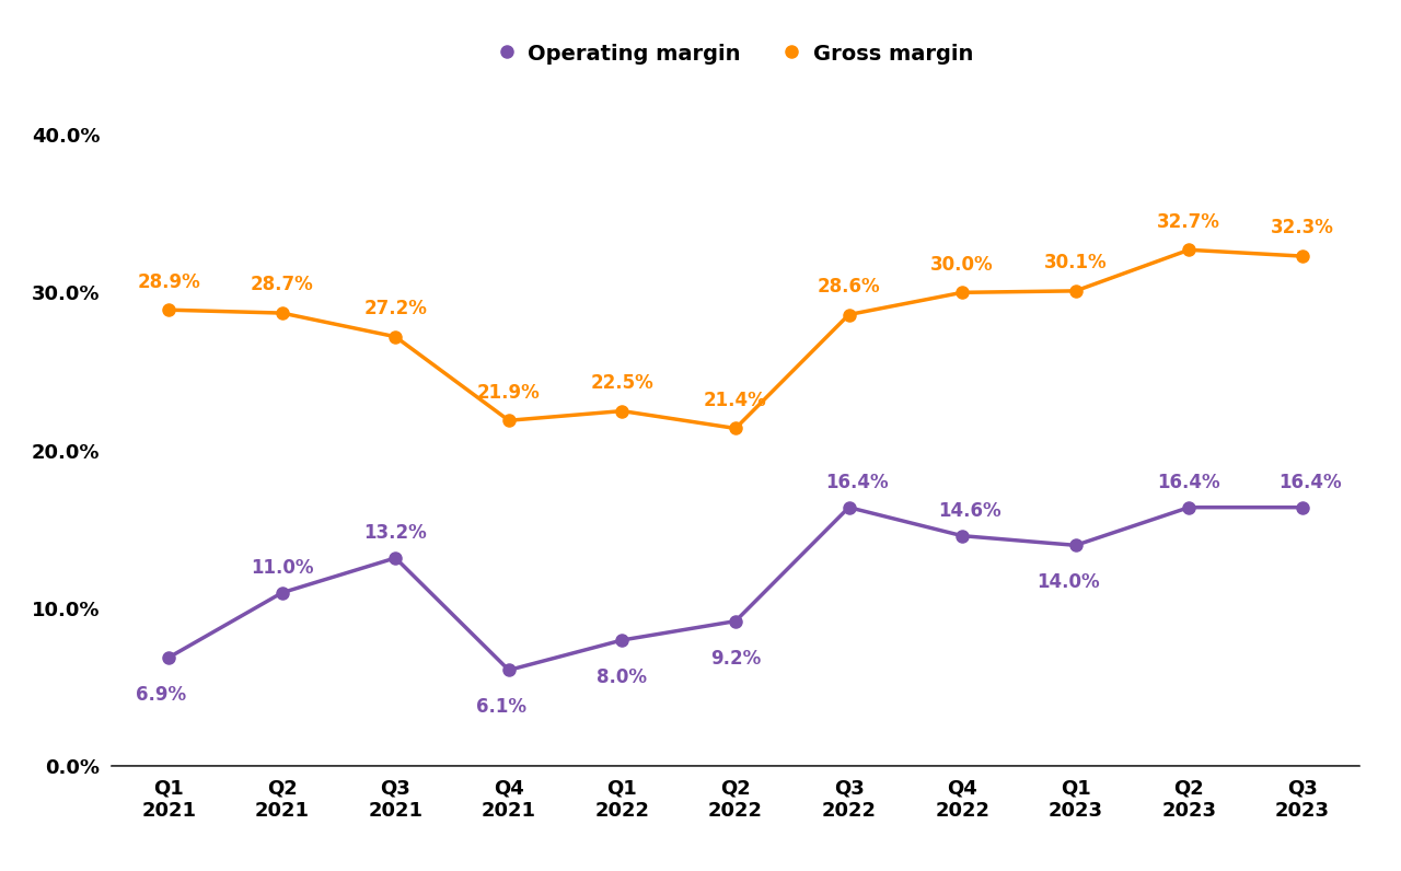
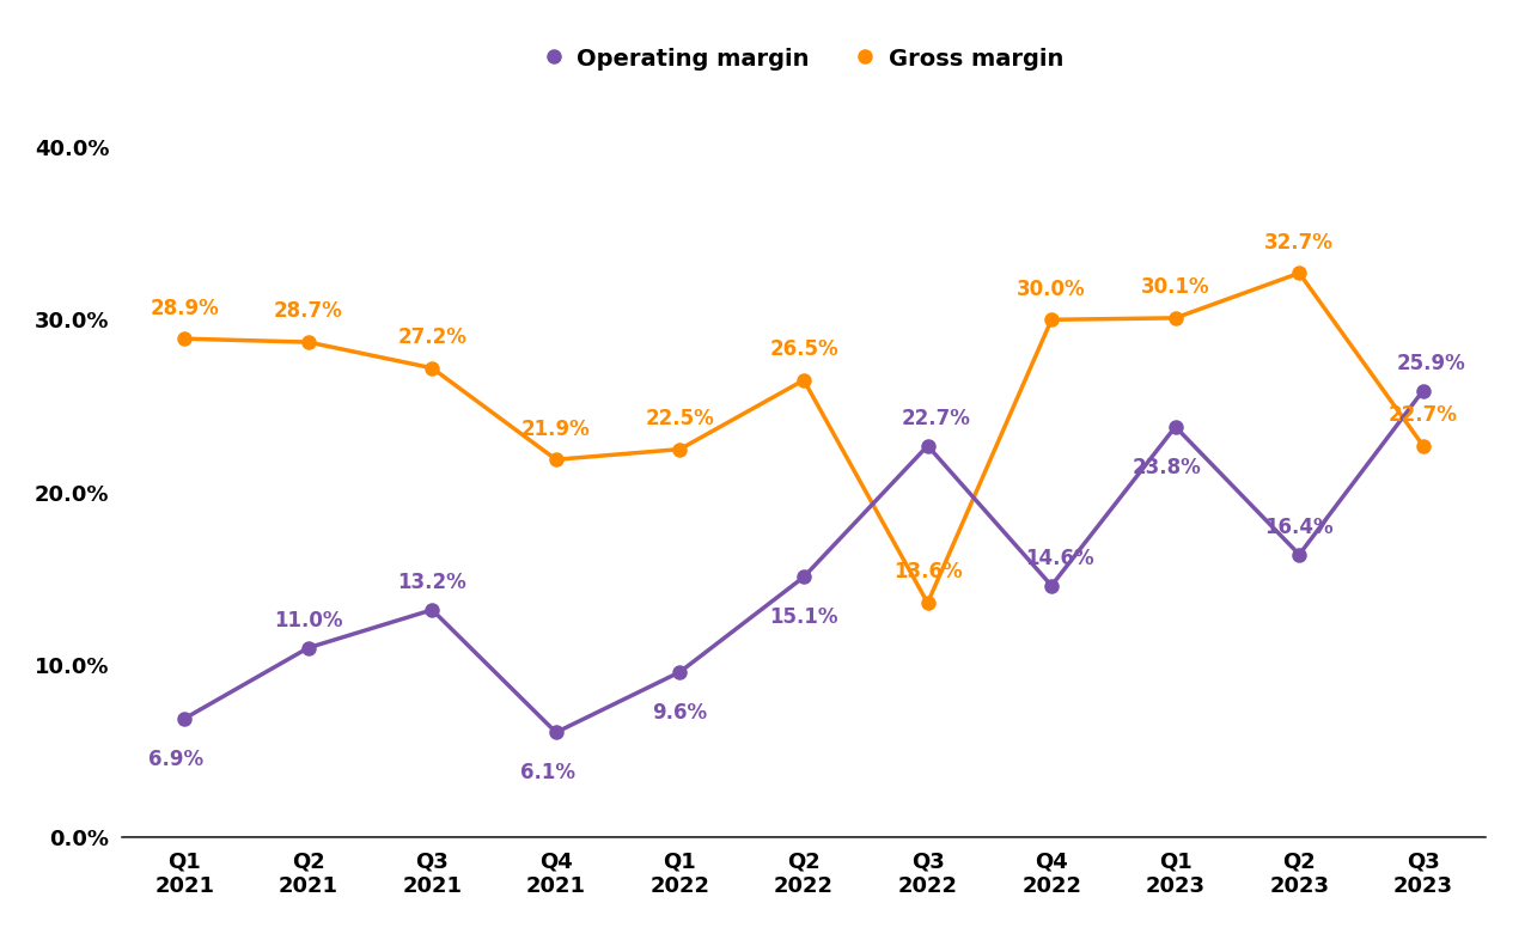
Operating margin/Q1 2022: 8.0% -> 9.6%
Gross margin/Q2 2022: 21.4% -> 26.5%
Operating margin/Q2 2022: 9.2% -> 15.1%
Gross margin/Q3 2022: 28.6% -> 13.6%
Operating margin/Q3 2022: 16.4% -> 22.7%
Operating margin/Q1 2023: 14.0% -> 23.8%
Gross margin/Q3 2023: 32.3% -> 22.7%
Operating margin/Q3 2023: 16.4% -> 25.9%
